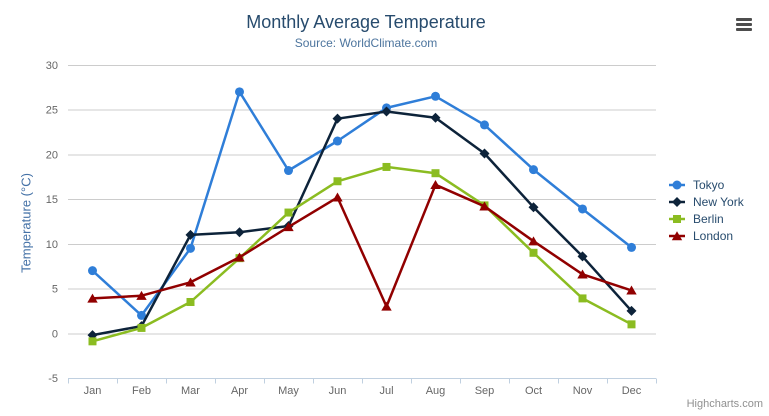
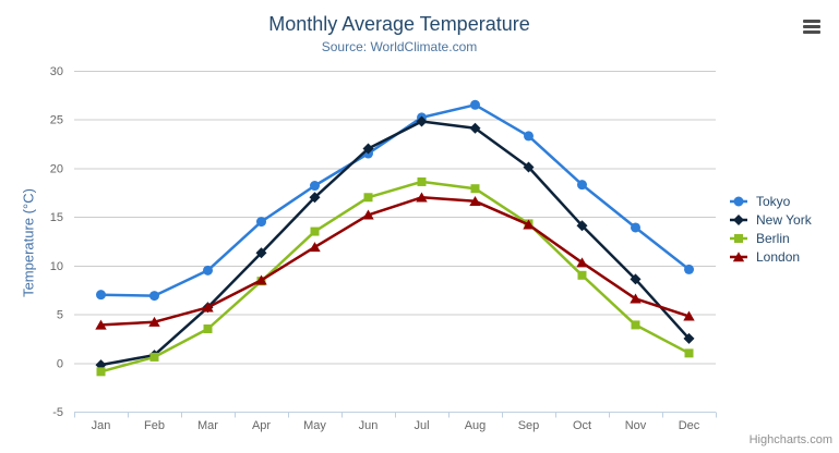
Tokyo/Feb: 2 -> 7
New York/Mar: 11 -> 6
Tokyo/Apr: 27 -> 14
New York/May: 12 -> 17
New York/Jun: 24 -> 22
London/Jul: 3 -> 17
